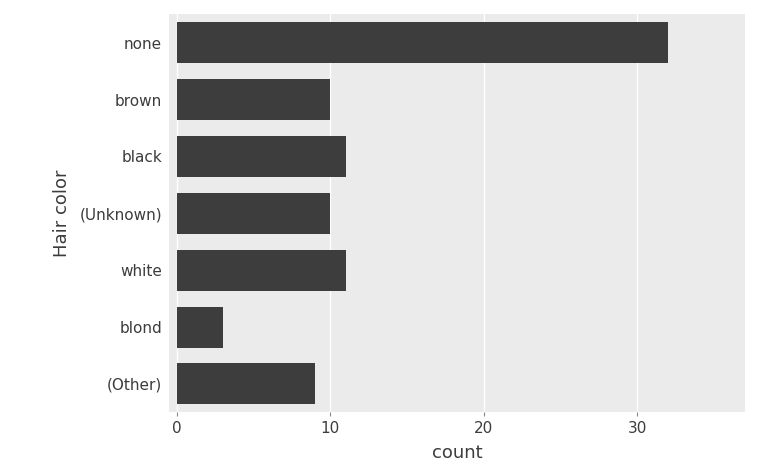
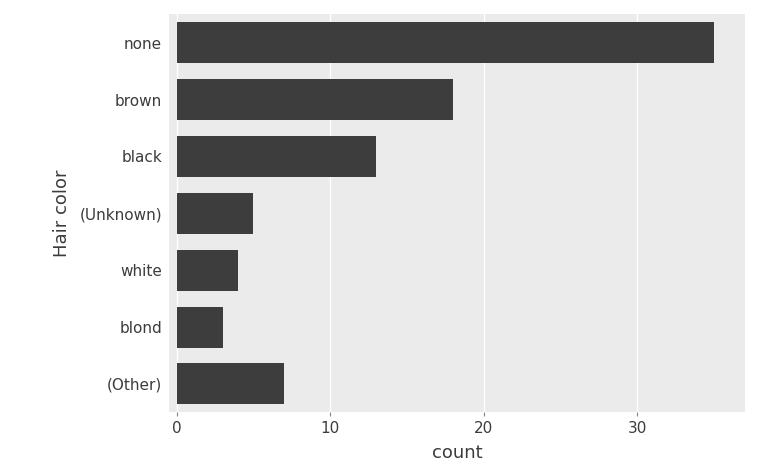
none: 32 -> 35
brown: 10 -> 18
black: 11 -> 13
(Unknown): 10 -> 5
white: 11 -> 4
(Other): 9 -> 7
